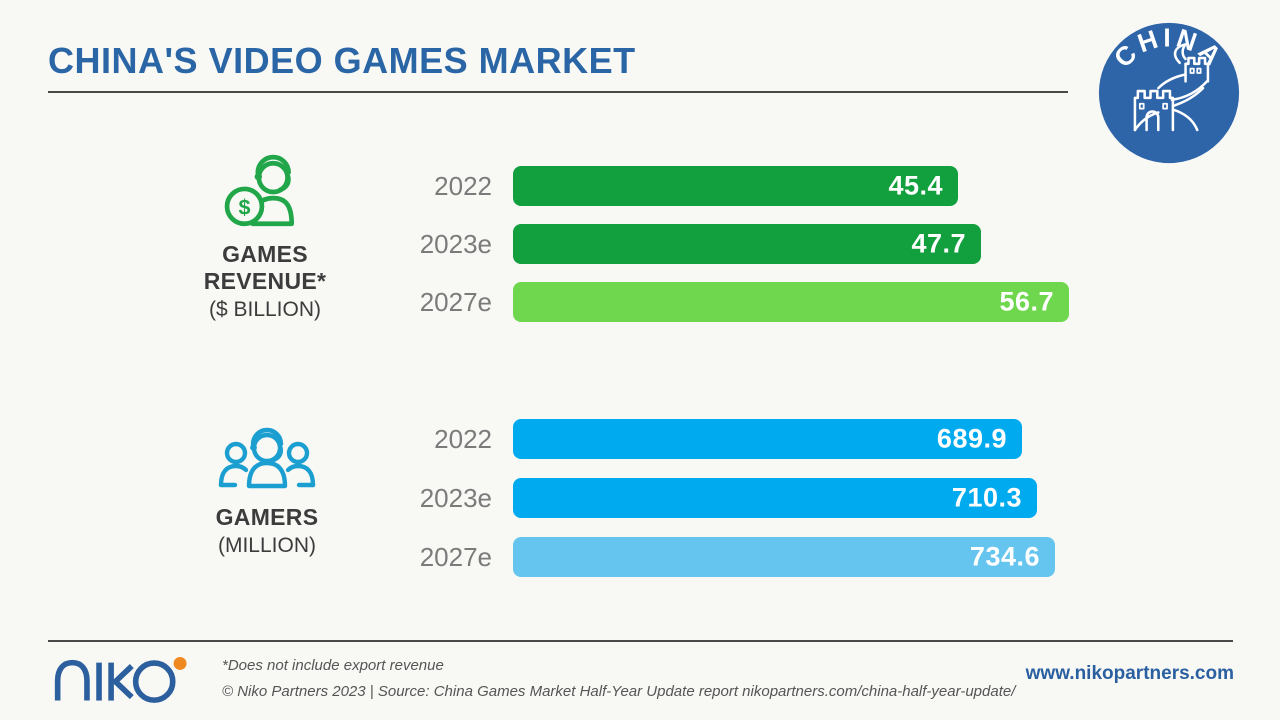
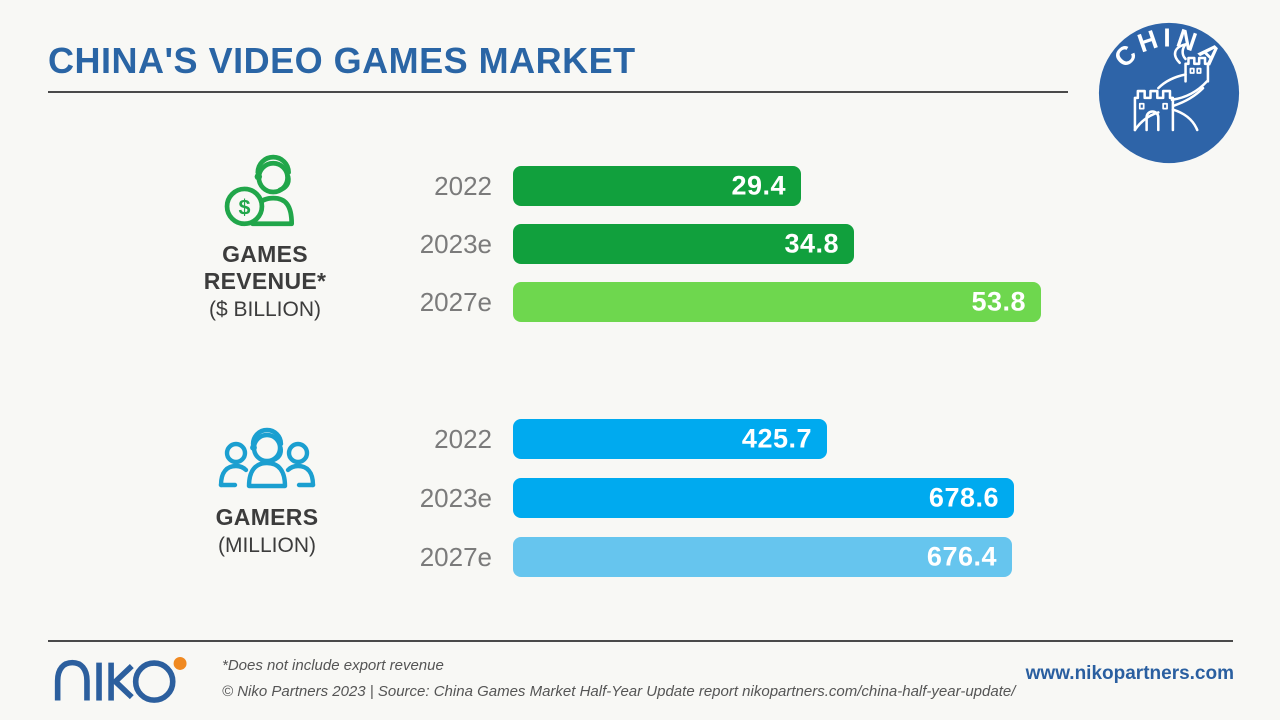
GAMES REVENUE*/2022: 45.4 -> 29.4
GAMES REVENUE*/2023e: 47.7 -> 34.8
GAMES REVENUE*/2027e: 56.7 -> 53.8
GAMERS/2022: 689.9 -> 425.7
GAMERS/2023e: 710.3 -> 678.6
GAMERS/2027e: 734.6 -> 676.4
